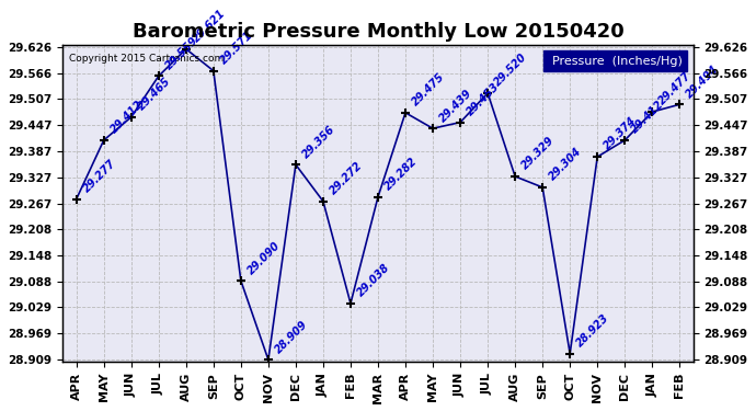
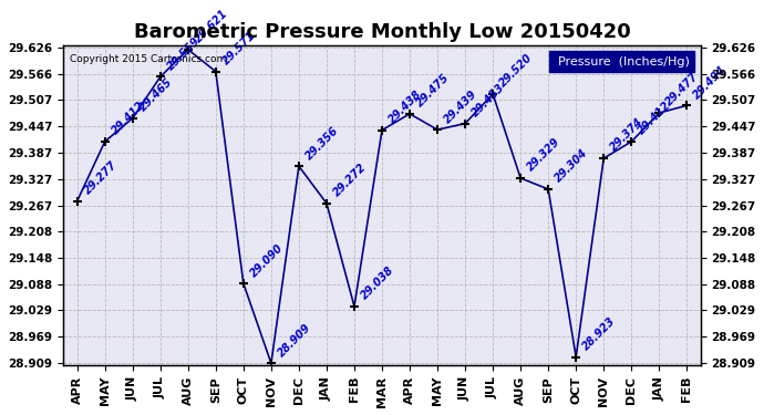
MAR: 29.282 -> 29.438
